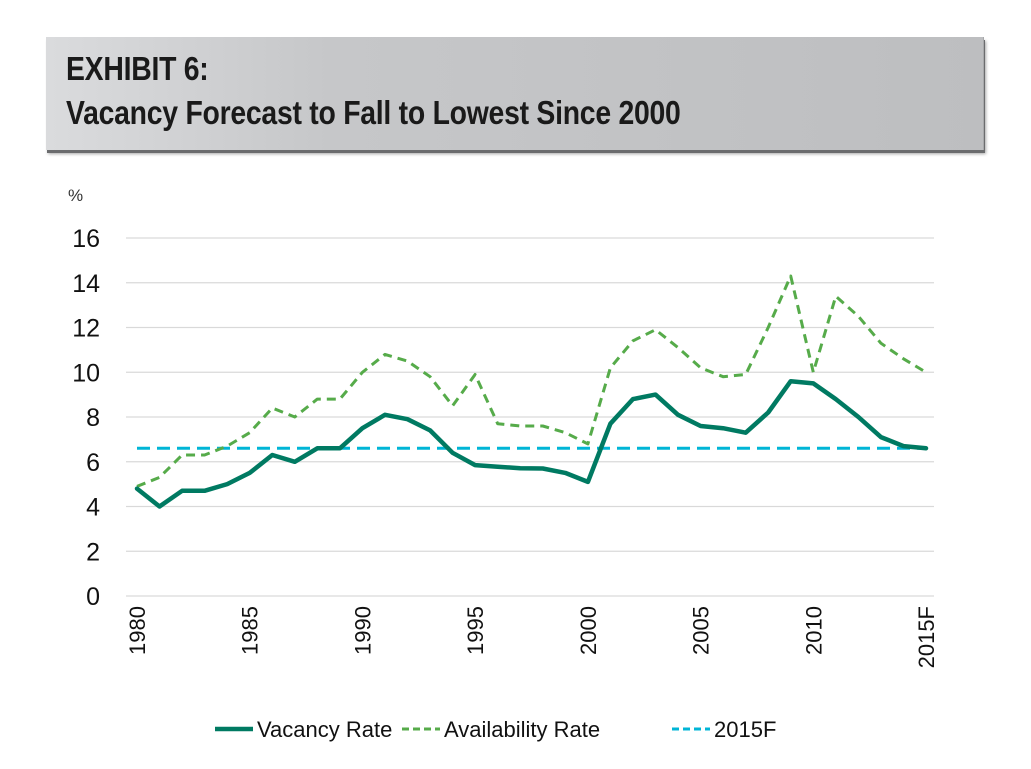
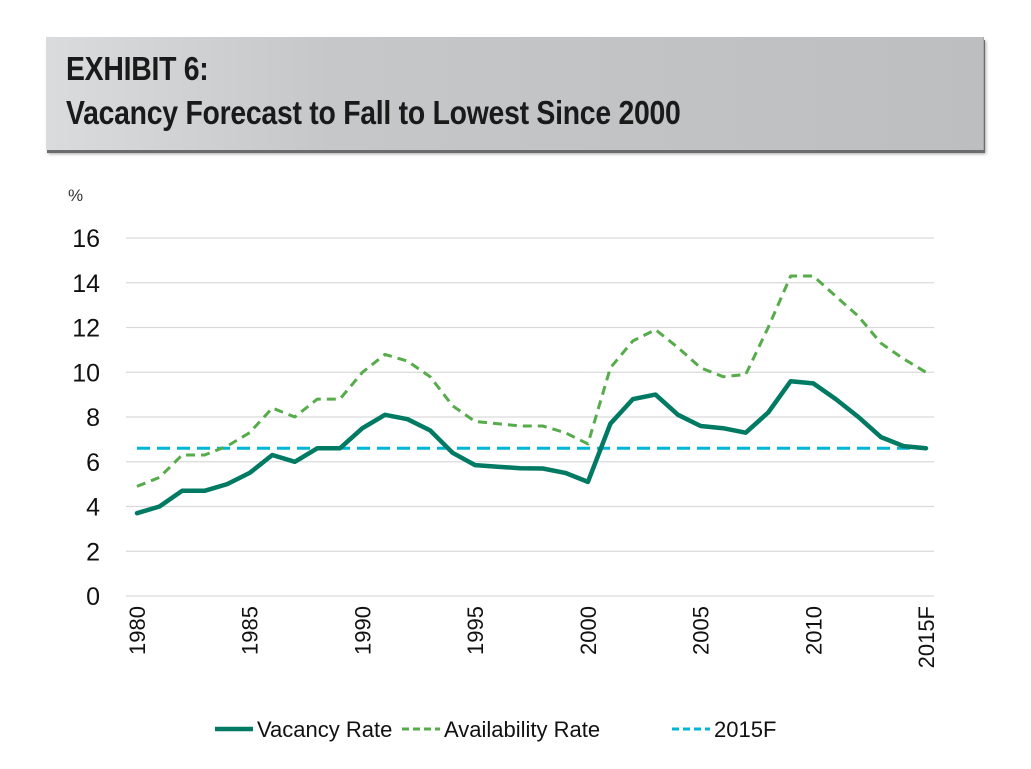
Vacancy Rate/1980: 4.8 -> 3.7
Availability Rate/1995: 9.9 -> 7.8
Availability Rate/2010: 10.0 -> 14.3
